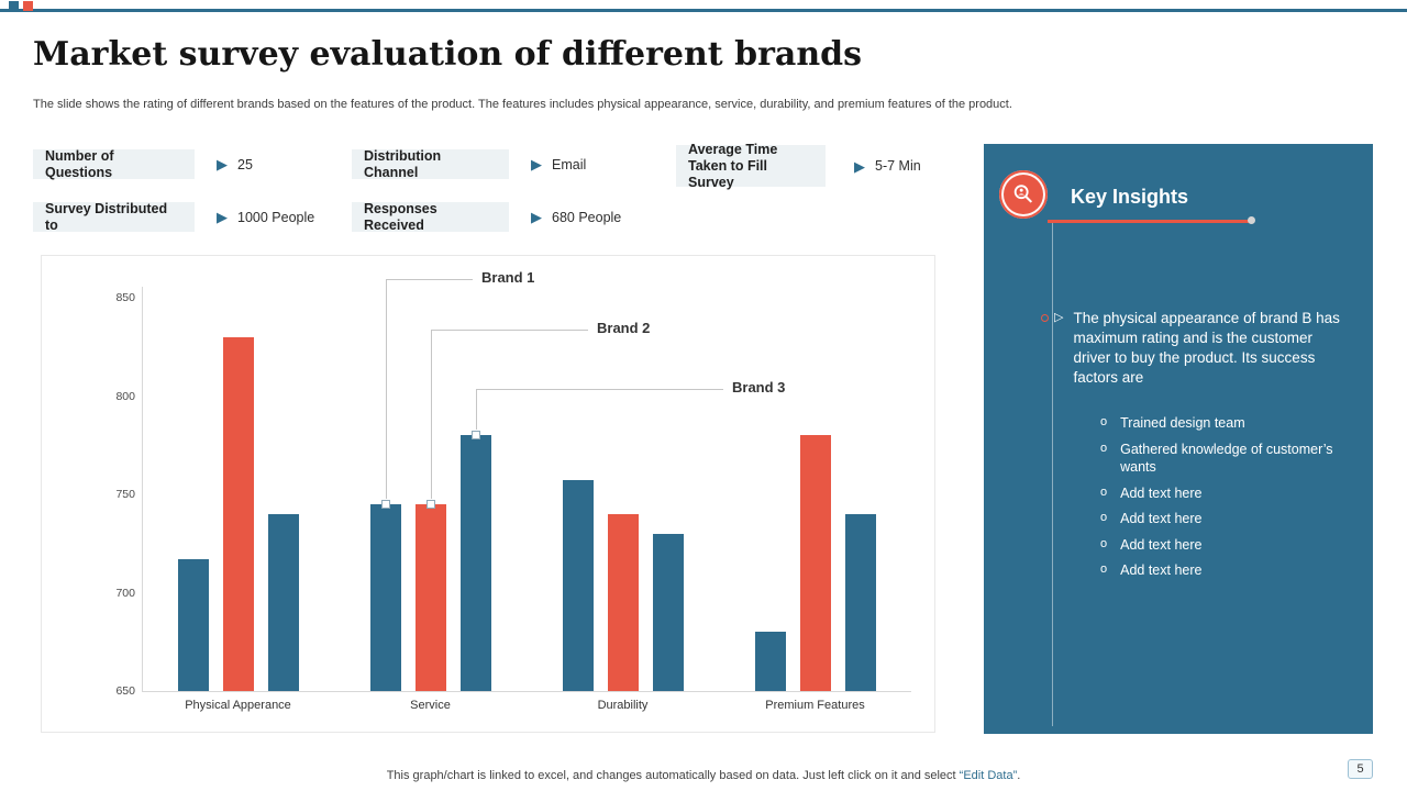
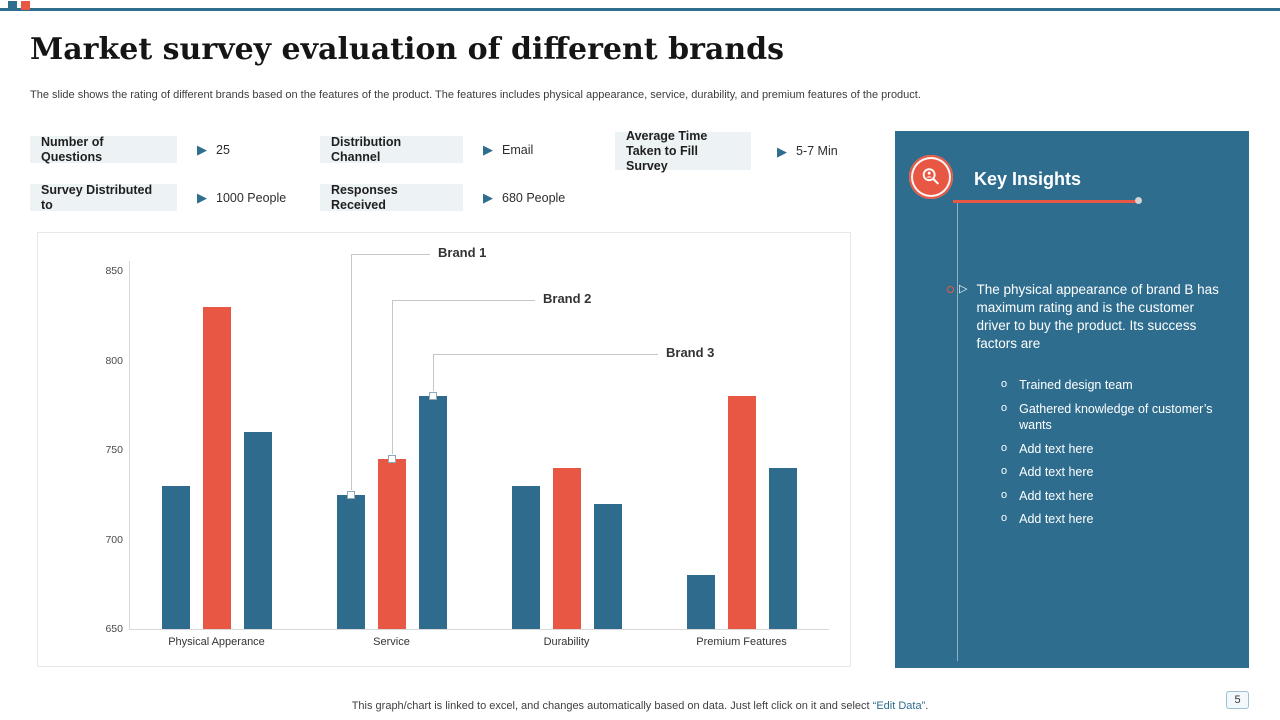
Brand 1/Physical Apperance: 717 -> 730
Brand 3/Physical Apperance: 740 -> 760
Brand 1/Service: 745 -> 725
Brand 1/Durability: 757 -> 730
Brand 3/Durability: 730 -> 720
